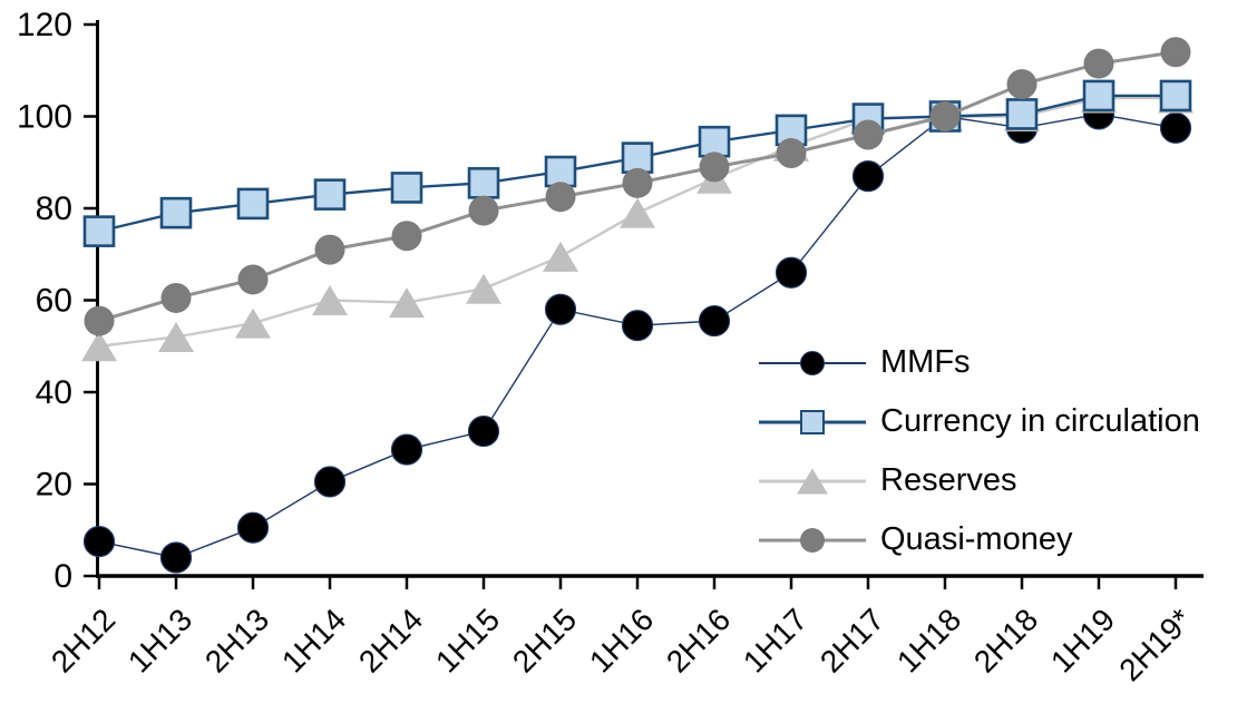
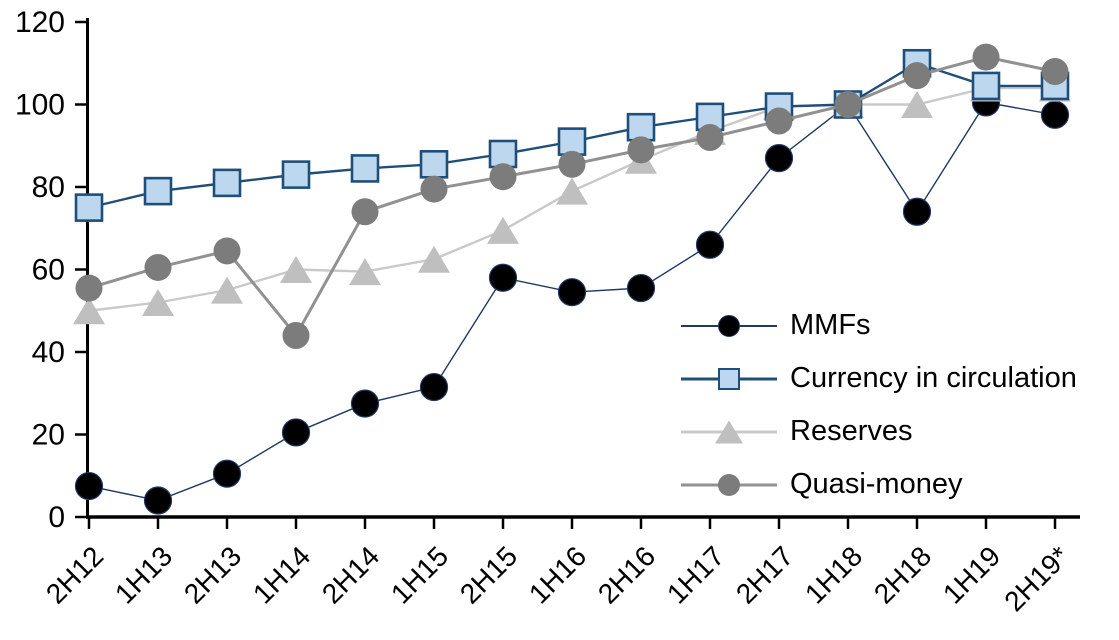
Quasi-money/1H14: 71 -> 44
MMFs/2H18: 98 -> 74
Currency in circulation/2H18: 100 -> 110
Quasi-money/2H19*: 114 -> 108
